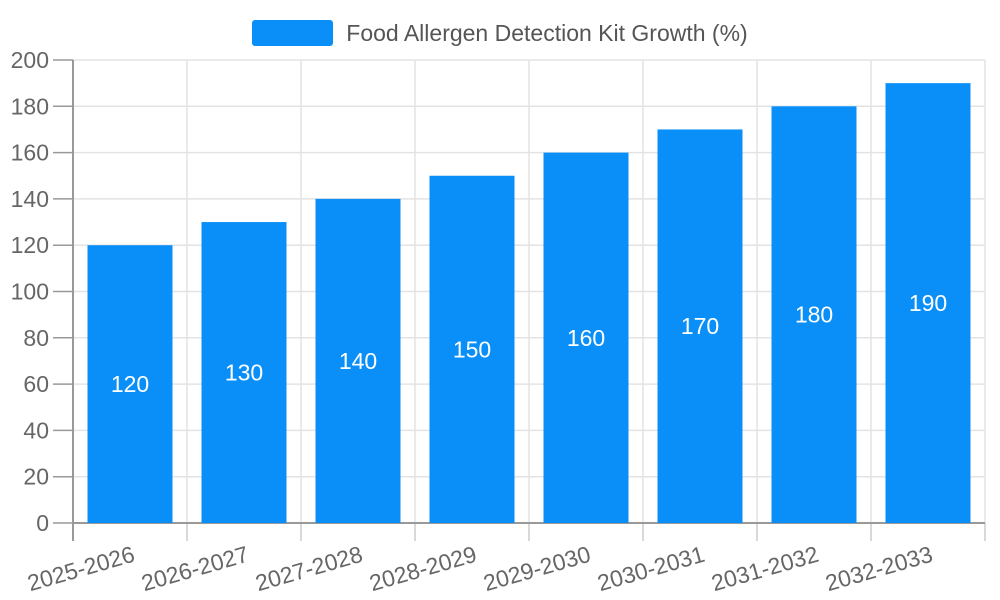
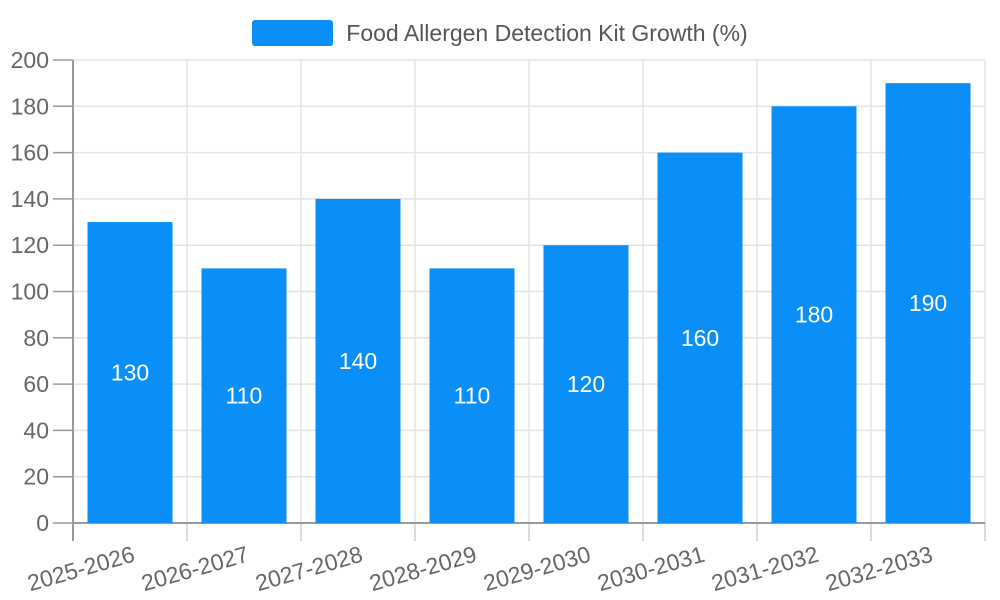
2025-2026: 120 -> 130
2026-2027: 130 -> 110
2028-2029: 150 -> 110
2029-2030: 160 -> 120
2030-2031: 170 -> 160
